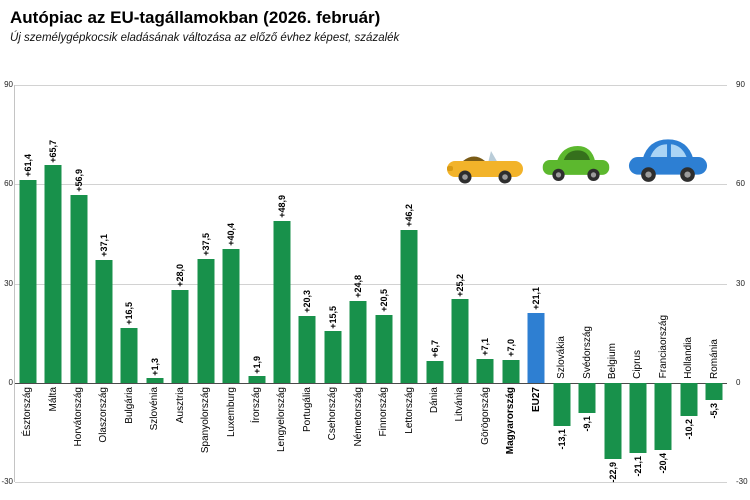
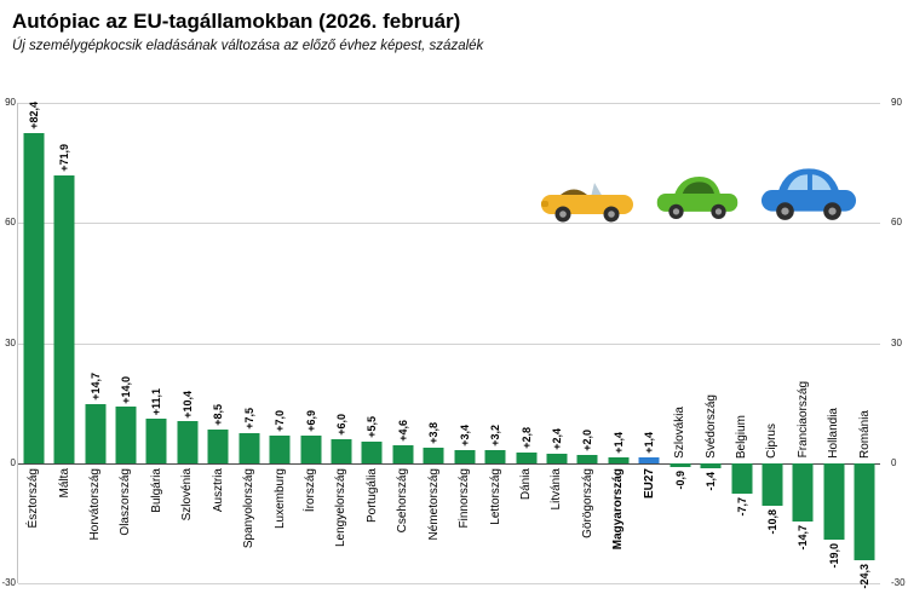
Észtország: +61,4 -> +82,4
Málta: +65,7 -> +71,9
Horvátország: +56,9 -> +14,7
Olaszország: +37,1 -> +14,0
Bulgária: +16,5 -> +11,1
Szlovénia: +1,3 -> +10,4
Ausztria: +28,0 -> +8,5
Spanyolország: +37,5 -> +7,5
Luxemburg: +40,4 -> +7,0
Írország: +1,9 -> +6,9
Lengyelország: +48,9 -> +6,0
Portugália: +20,3 -> +5,5
Csehország: +15,5 -> +4,6
Németország: +24,8 -> +3,8
Finnország: +20,5 -> +3,4
Lettország: +46,2 -> +3,2
Dánia: +6,7 -> +2,8
Litvánia: +25,2 -> +2,4
Görögország: +7,1 -> +2,0
Magyarország: +7,0 -> +1,4
EU27: +21,1 -> +1,4
Szlovákia: -13,1 -> -0,9
Svédország: -9,1 -> -1,4
Belgium: -22,9 -> -7,7
Ciprus: -21,1 -> -10,8
Franciaország: -20,4 -> -14,7
Hollandia: -10,2 -> -19,0
Románia: -5,3 -> -24,3
